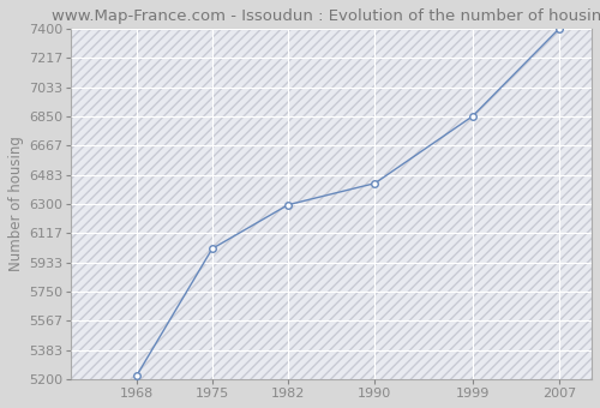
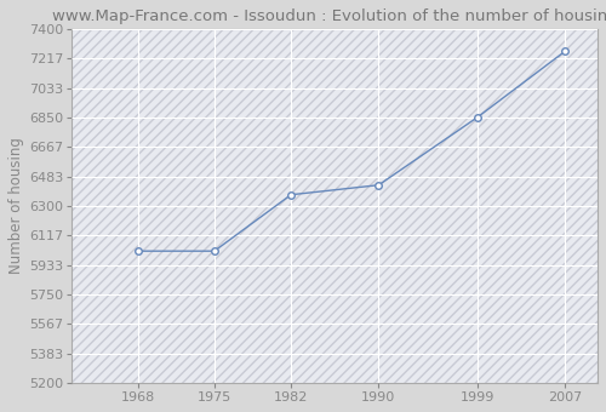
1968: 5220 -> 6020
1982: 6300 -> 6370
2007: 7400 -> 7260
